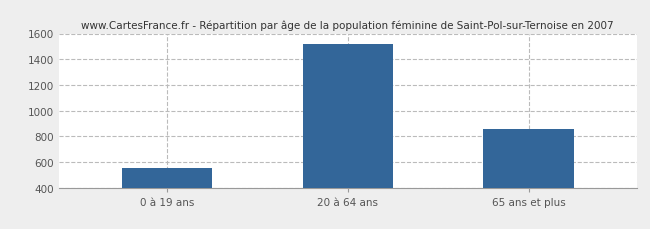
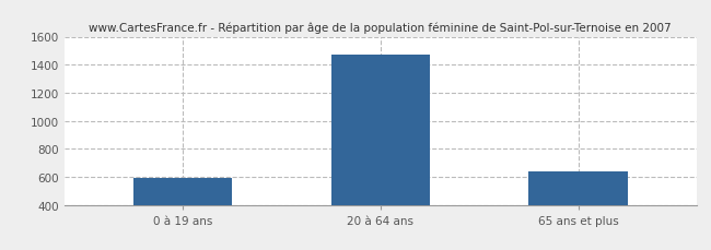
0 à 19 ans: 550 -> 590
20 à 64 ans: 1520 -> 1470
65 ans et plus: 860 -> 640
